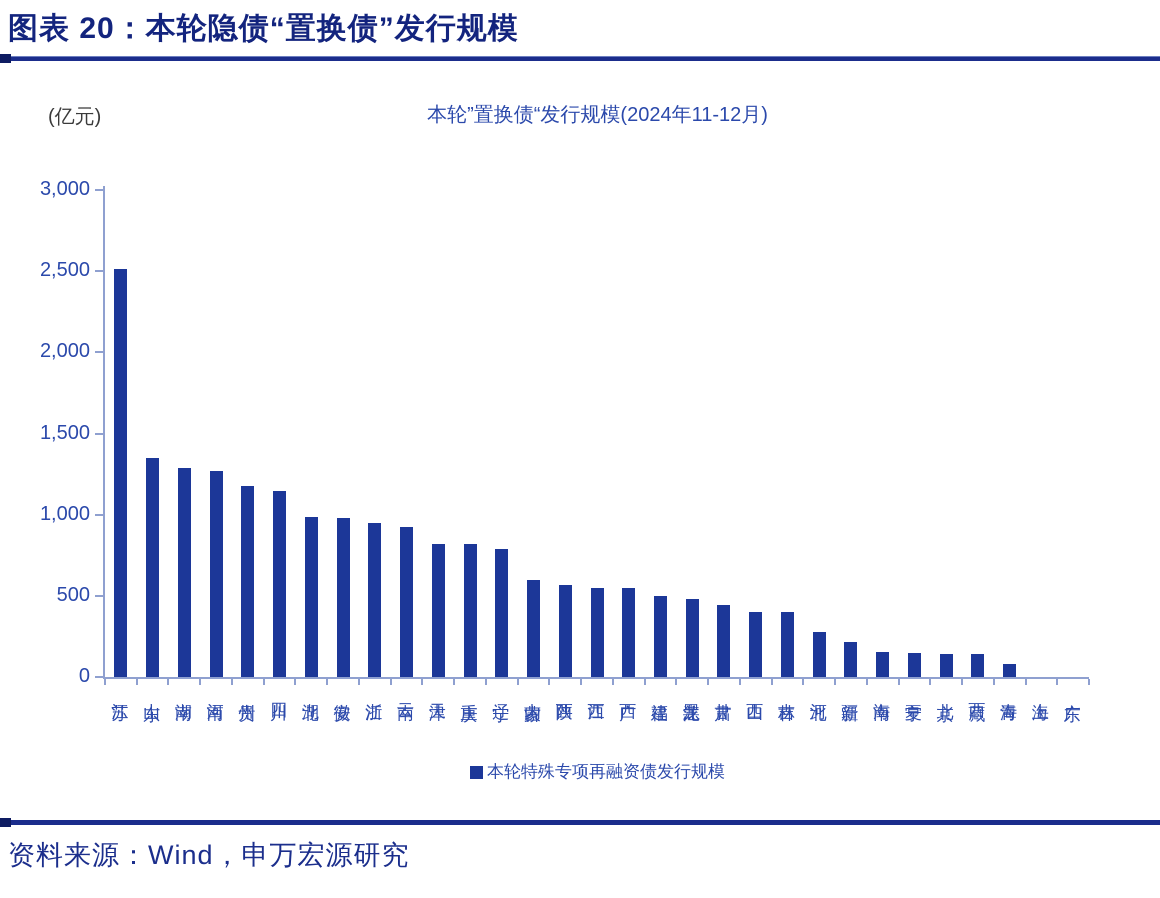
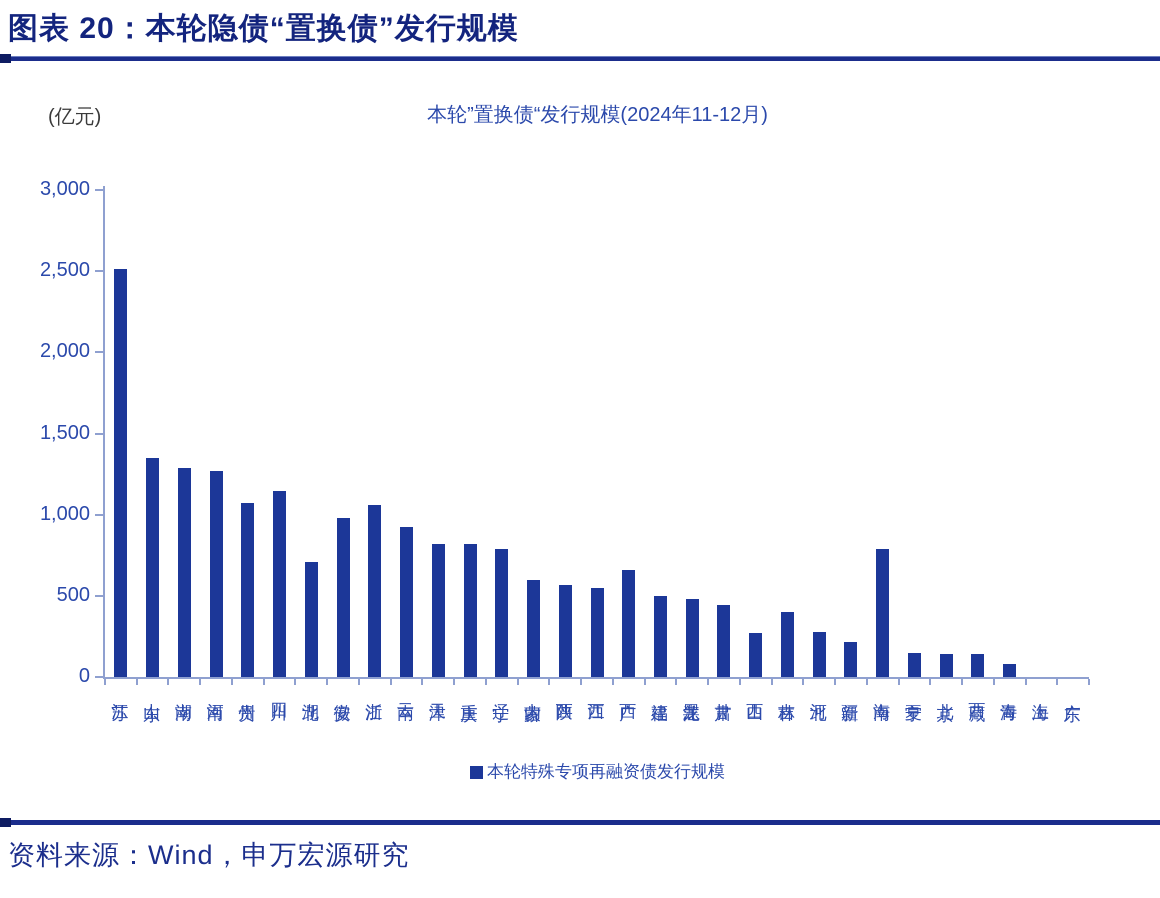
贵州: 1180 -> 1070
湖北: 980 -> 710
浙江: 950 -> 1060
广西: 550 -> 660
山西: 400 -> 270
海南: 150 -> 790
